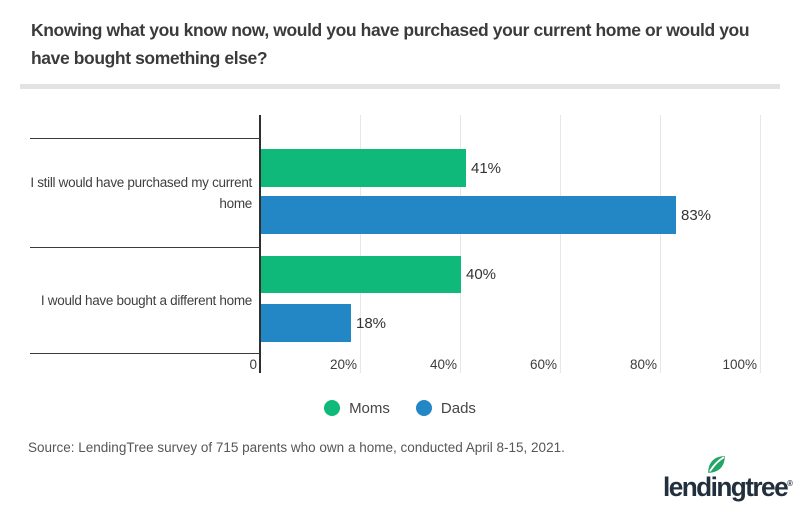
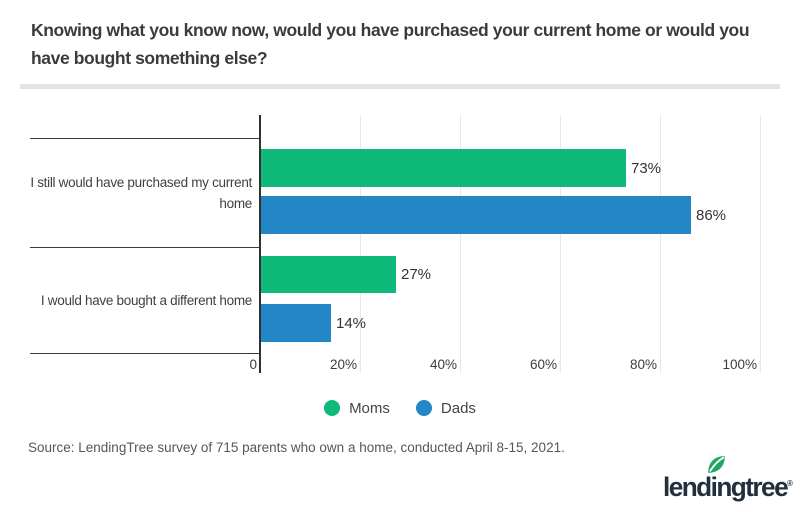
Moms/I still would have purchased my current home: 41% -> 73%
Dads/I still would have purchased my current home: 83% -> 86%
Moms/I would have bought a different home: 40% -> 27%
Dads/I would have bought a different home: 18% -> 14%
